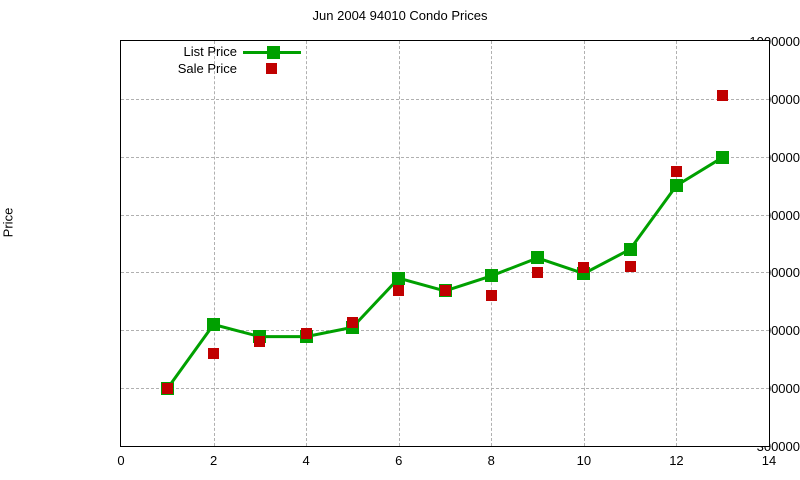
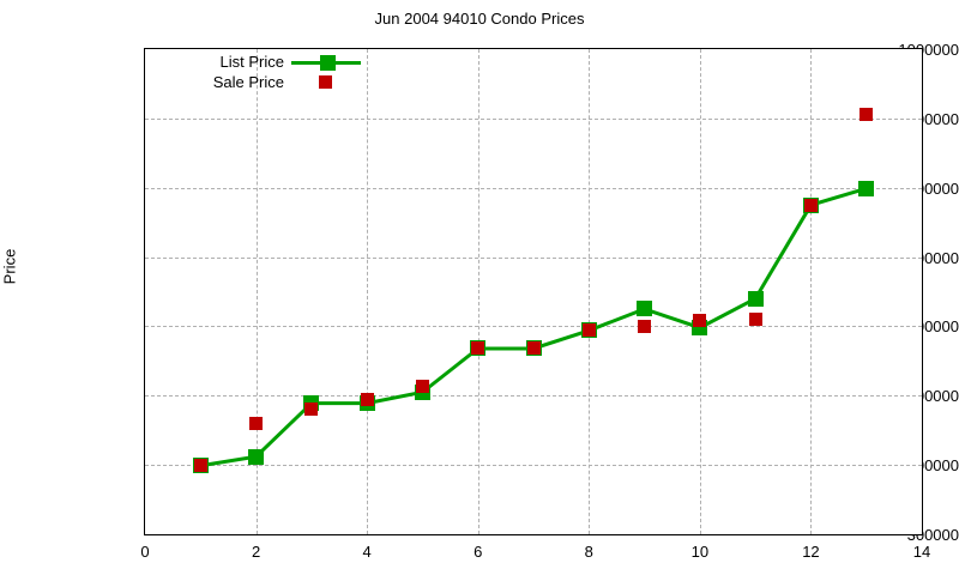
List Price/2: 510000 -> 410000
List Price/6: 590000 -> 570000
Sale Price/8: 560000 -> 590000
List Price/12: 750000 -> 780000
